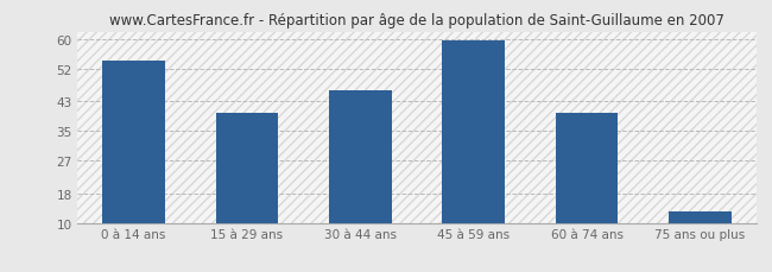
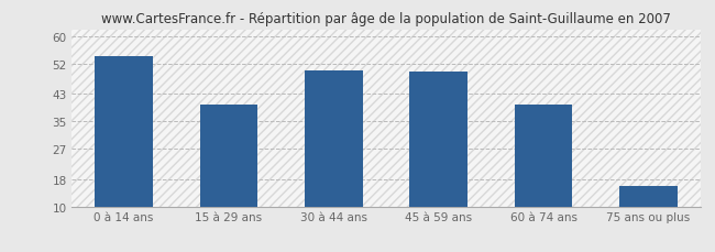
30 à 44 ans: 46.0 -> 50.0
45 à 59 ans: 59.5 -> 49.5
75 ans ou plus: 13.0 -> 16.0
